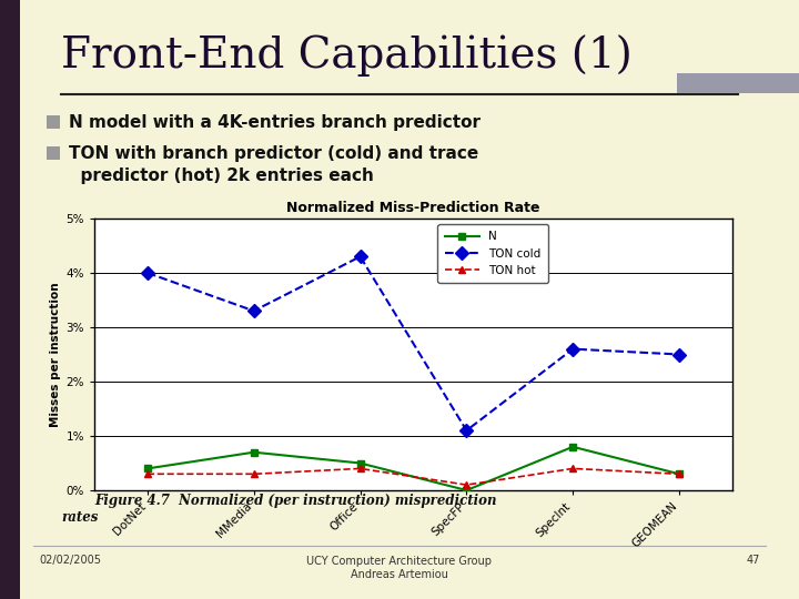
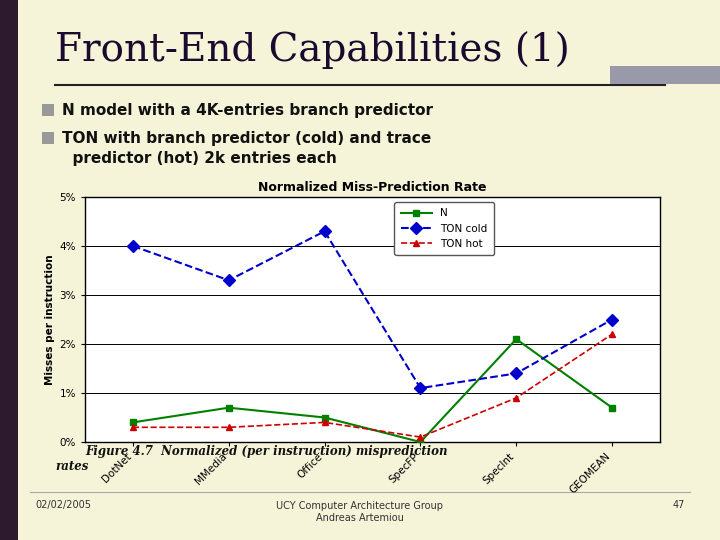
N/SpecInt: 0.8% -> 2.1%
TON cold/SpecInt: 2.6% -> 1.4%
TON hot/SpecInt: 0.4% -> 0.9%
N/GEOMEAN: 0.3% -> 0.7%
TON hot/GEOMEAN: 0.3% -> 2.2%
